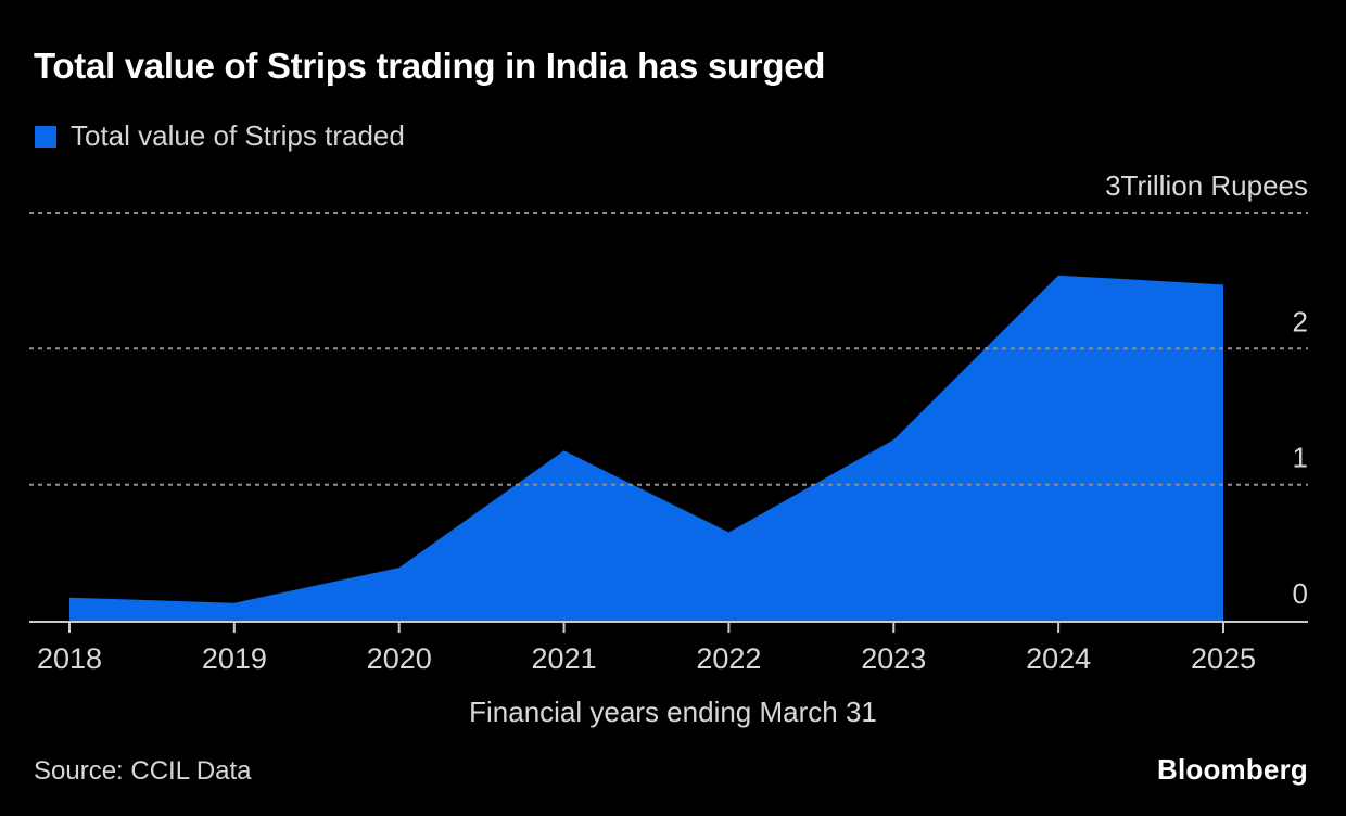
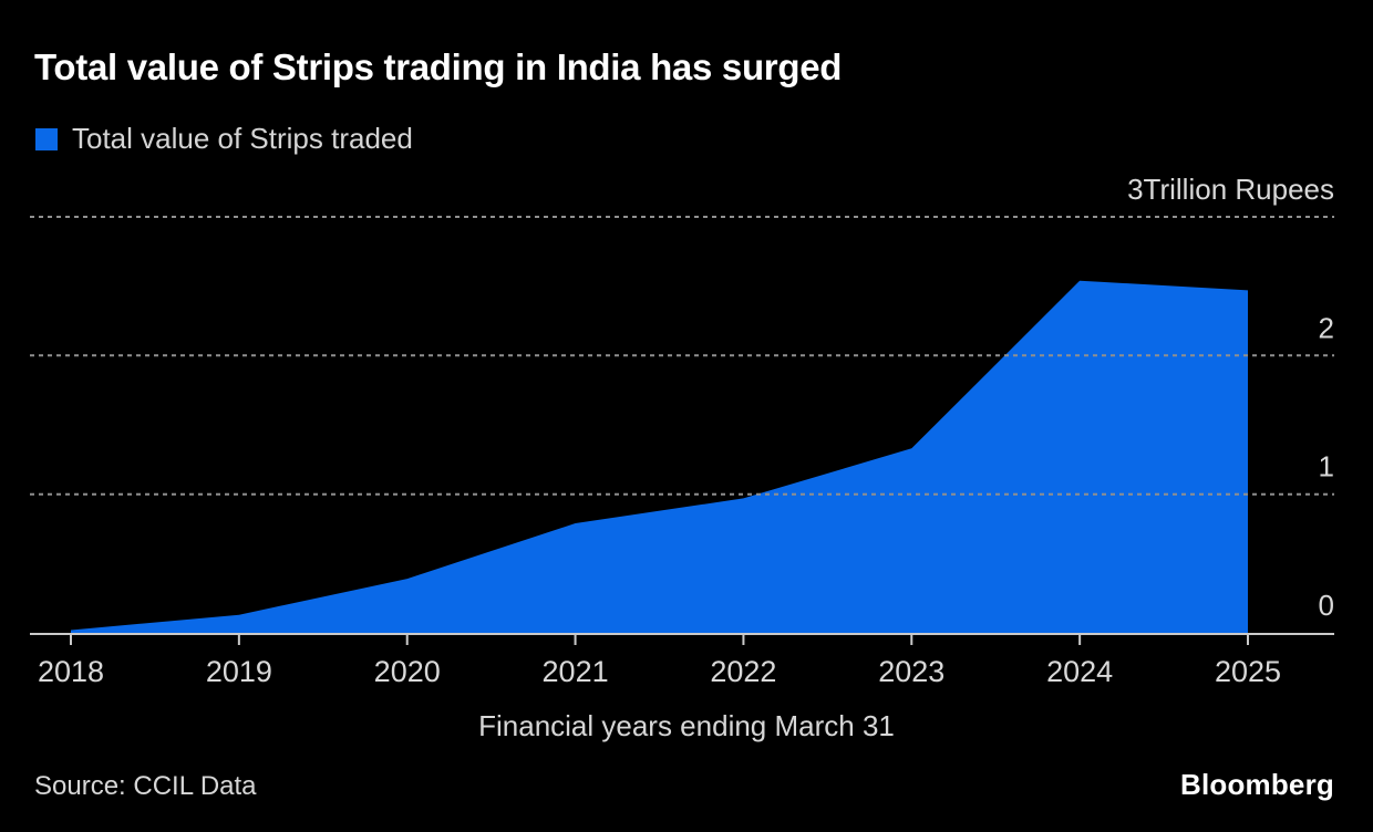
2018: 0.17 -> 0.02
2021: 1.25 -> 0.79
2022: 0.65 -> 0.97
